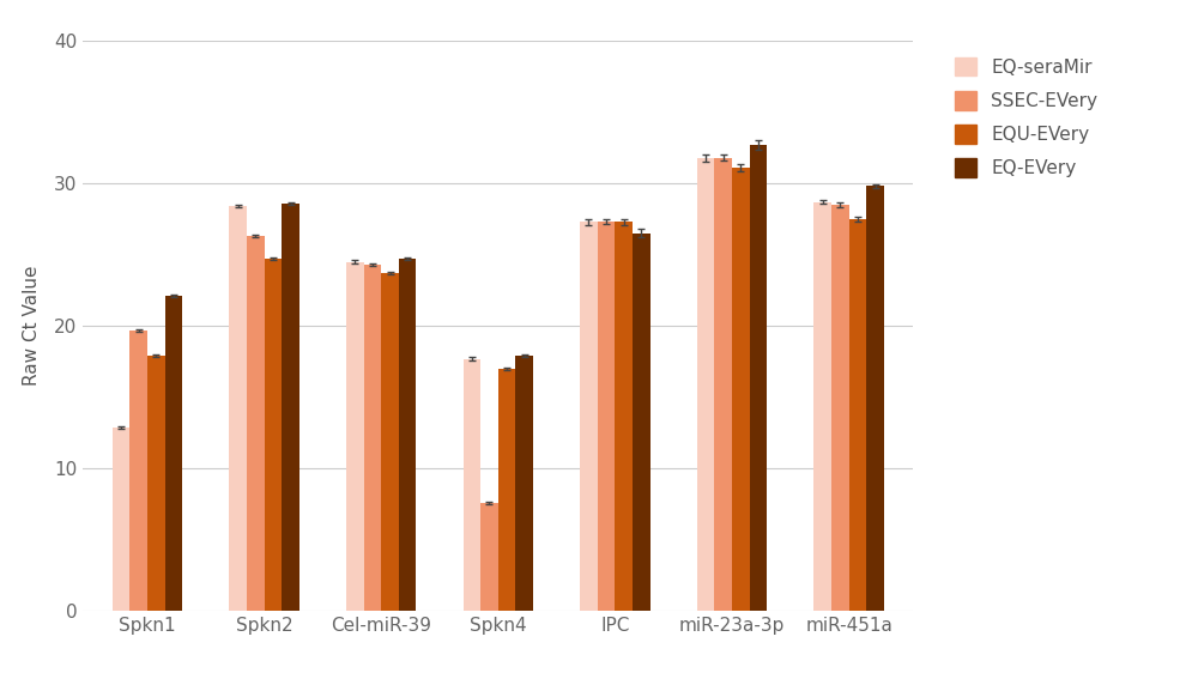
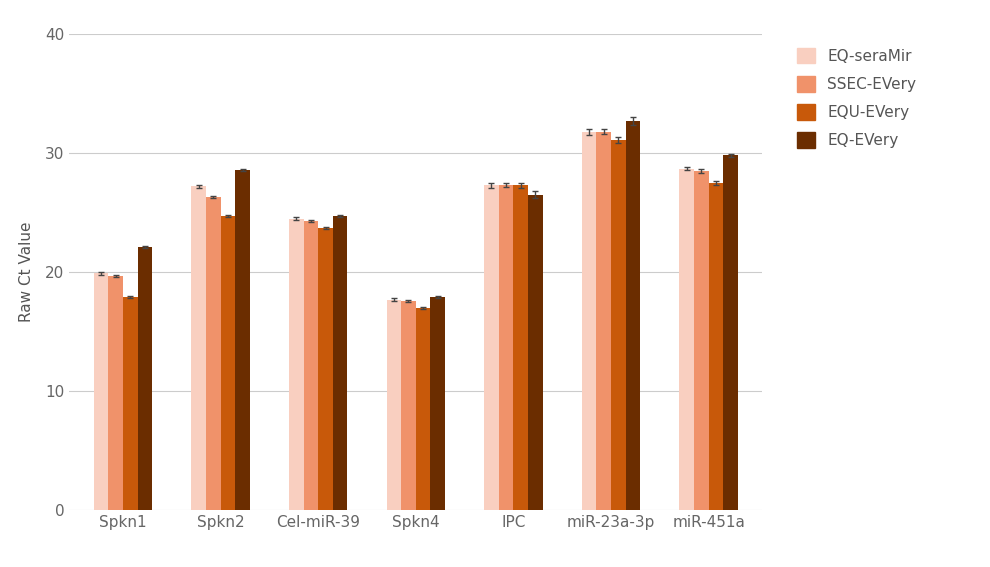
EQ-seraMir/Spkn1: 12.9 -> 19.9
EQ-seraMir/Spkn2: 28.4 -> 27.2
SSEC-EVery/Spkn4: 7.6 -> 17.6
